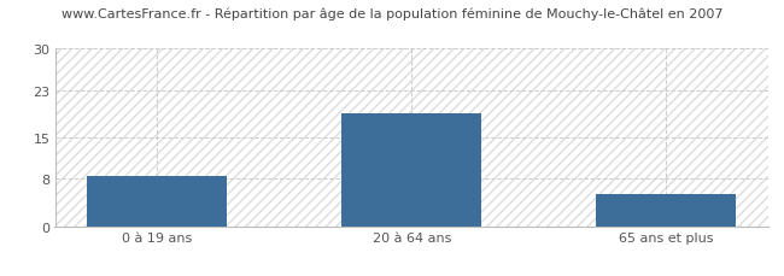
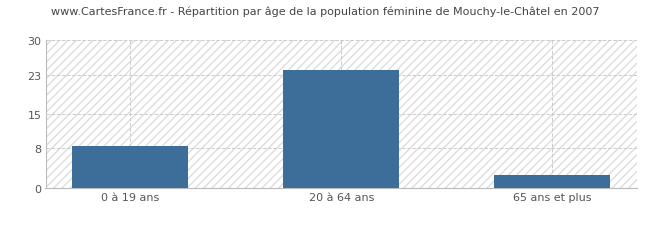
20 à 64 ans: 19.0 -> 24.0
65 ans et plus: 5.5 -> 2.5
